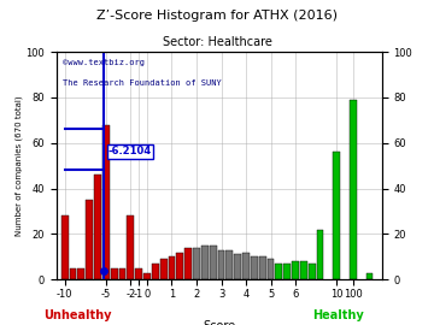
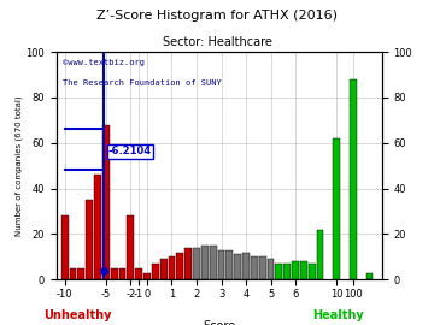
10: 56 -> 62
100: 79 -> 88
